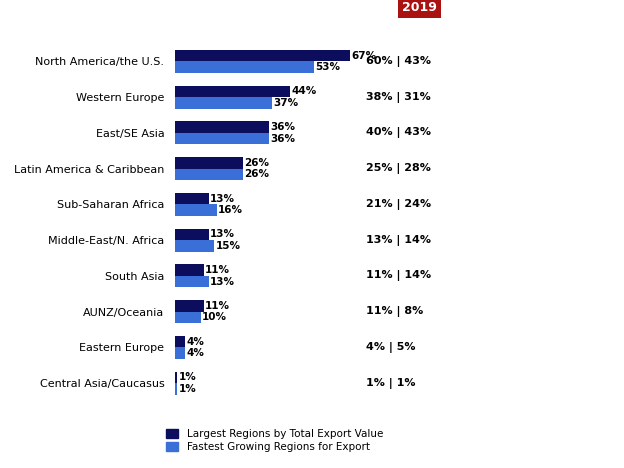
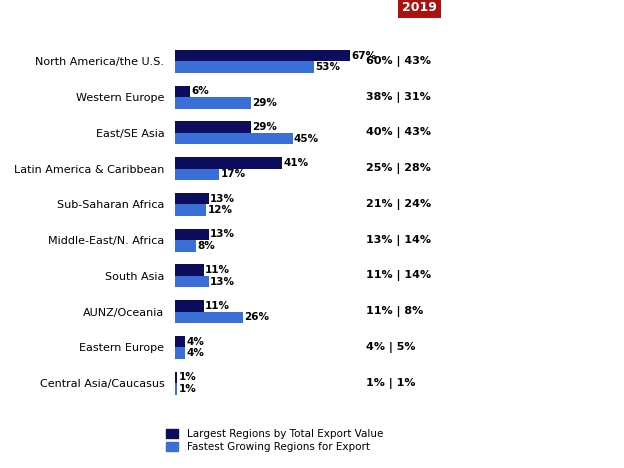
Largest Regions by Total Export Value/Western Europe: 44% -> 6%
Fastest Growing Regions for Export/Western Europe: 37% -> 29%
Largest Regions by Total Export Value/East/SE Asia: 36% -> 29%
Fastest Growing Regions for Export/East/SE Asia: 36% -> 45%
Largest Regions by Total Export Value/Latin America & Caribbean: 26% -> 41%
Fastest Growing Regions for Export/Latin America & Caribbean: 26% -> 17%
Fastest Growing Regions for Export/Sub-Saharan Africa: 16% -> 12%
Fastest Growing Regions for Export/Middle-East/N. Africa: 15% -> 8%
Fastest Growing Regions for Export/AUNZ/Oceania: 10% -> 26%
